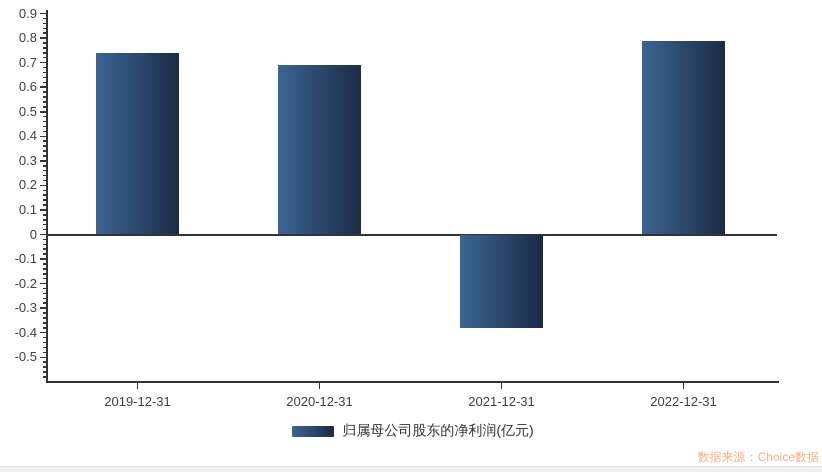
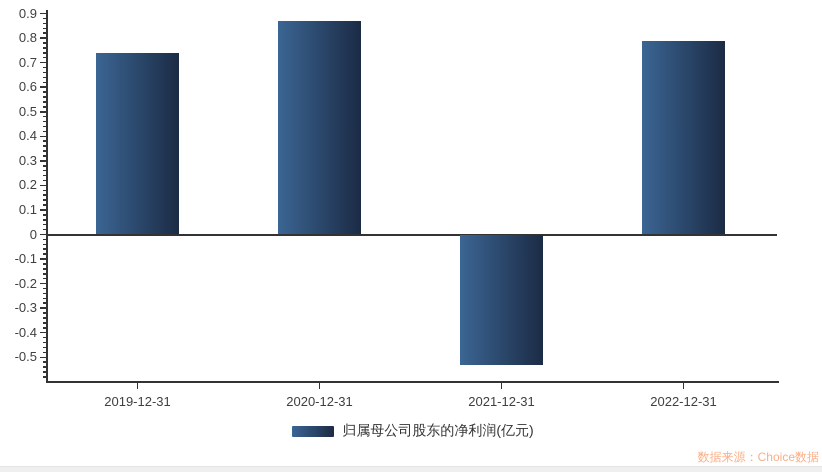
2020-12-31: 0.69 -> 0.87
2021-12-31: -0.38 -> -0.53
